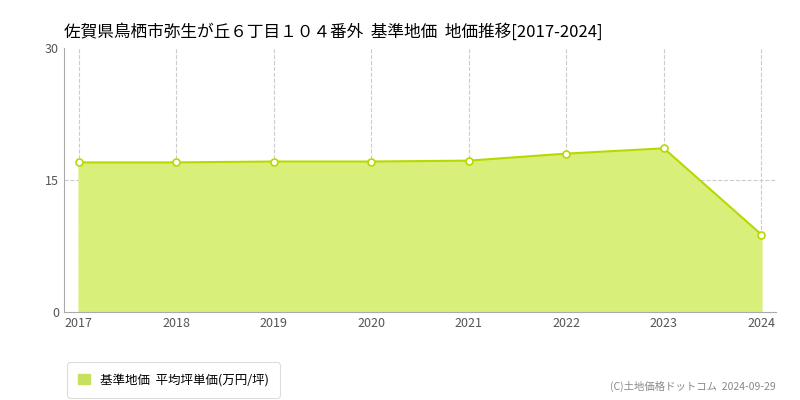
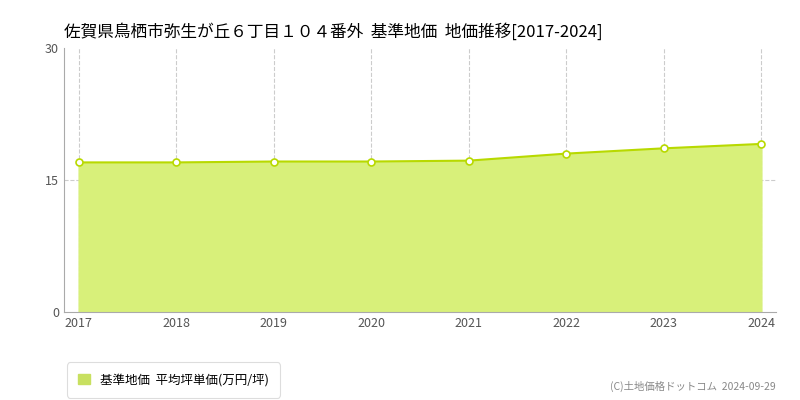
2024: 8.8 -> 19.1
